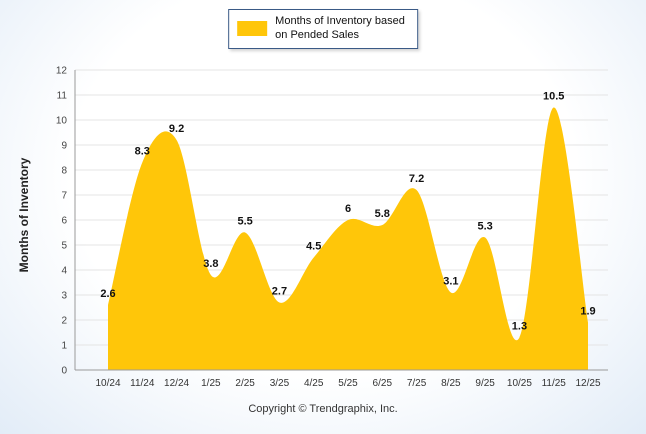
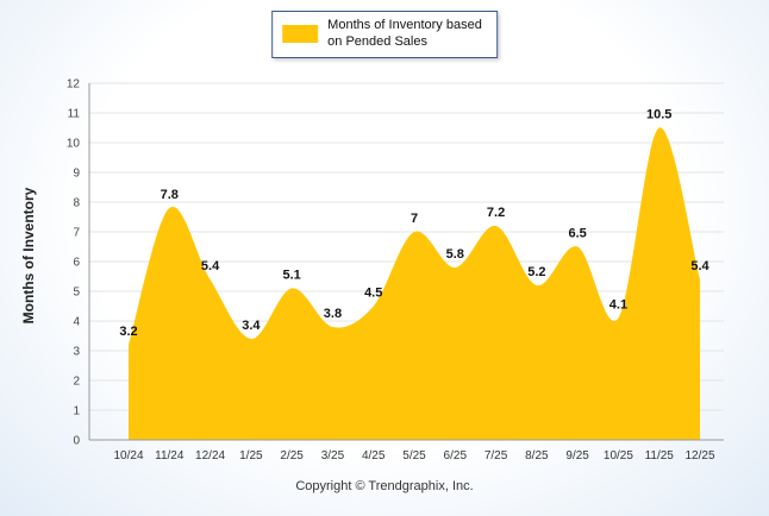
10/24: 2.6 -> 3.2
11/24: 8.3 -> 7.8
12/24: 9.2 -> 5.4
1/25: 3.8 -> 3.4
2/25: 5.5 -> 5.1
3/25: 2.7 -> 3.8
5/25: 6 -> 7
8/25: 3.1 -> 5.2
9/25: 5.3 -> 6.5
10/25: 1.3 -> 4.1
12/25: 1.9 -> 5.4
